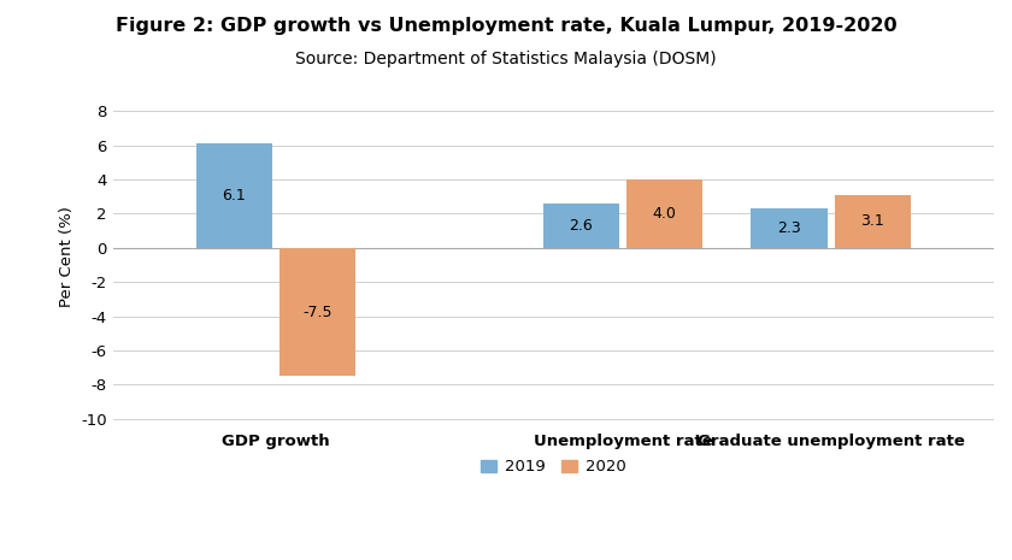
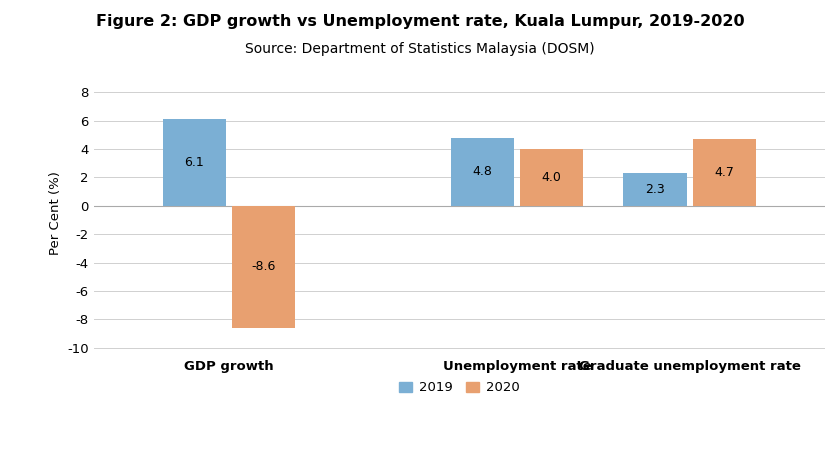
2020/GDP growth: -7.5 -> -8.6
2019/Unemployment rate: 2.6 -> 4.8
2020/Graduate unemployment rate: 3.1 -> 4.7
